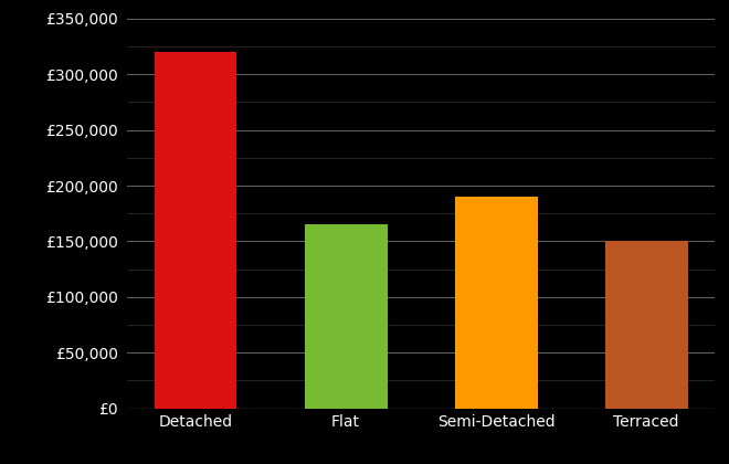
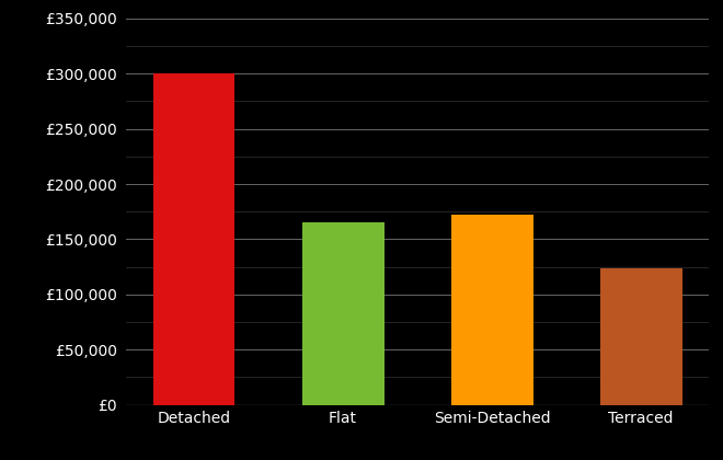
Detached: £320,000 -> £300,000
Semi-Detached: £190,000 -> £172,000
Terraced: £150,000 -> £124,000
